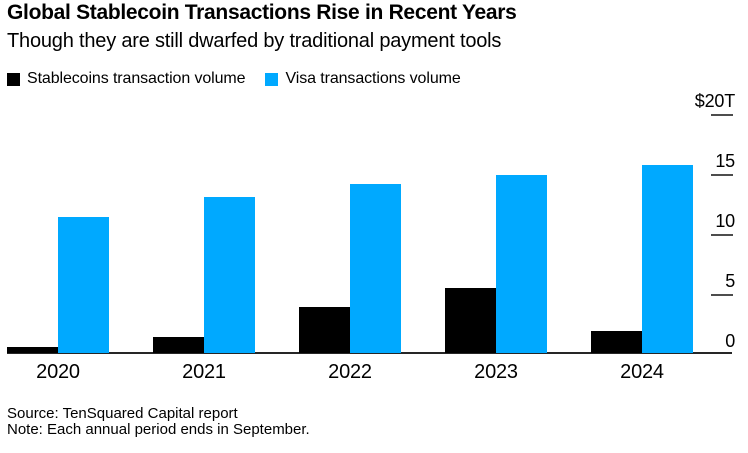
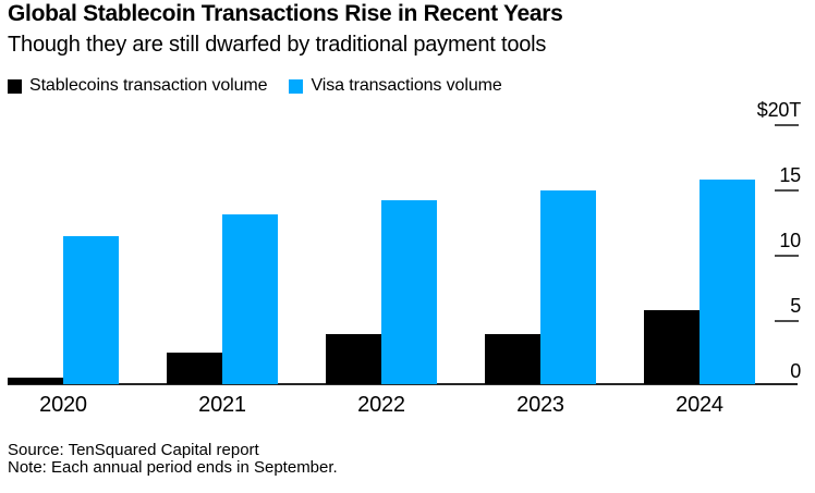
Stablecoins transaction volume/2021: 1.3 -> 2.4
Stablecoins transaction volume/2023: 5.4 -> 3.8
Stablecoins transaction volume/2024: 1.8 -> 5.7
